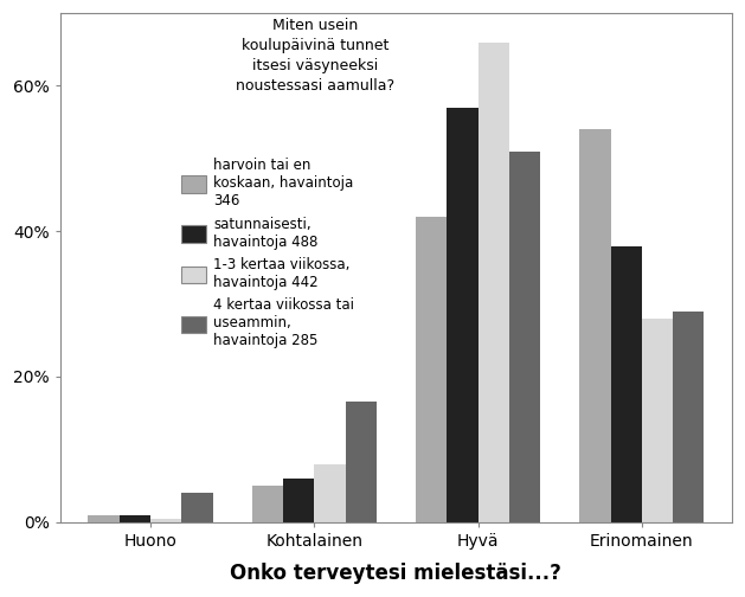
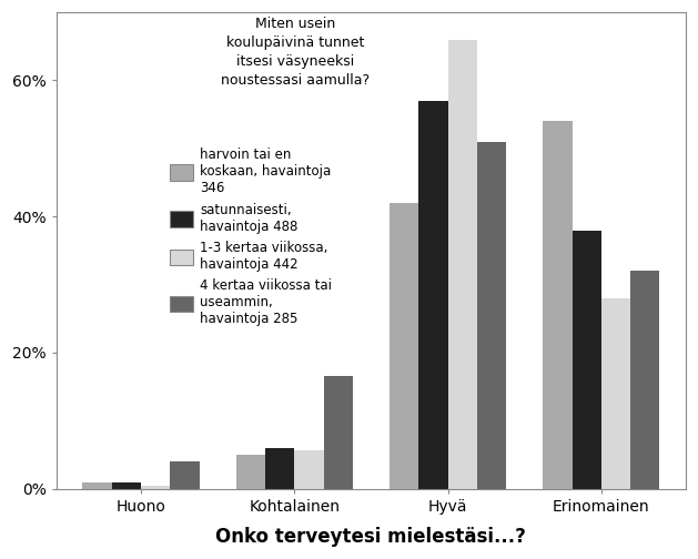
1-3 kertaa viikossa, havaintoja 442/Kohtalainen: 8.0% -> 5.6%
4 kertaa viikossa tai useammin, havaintoja 285/Erinomainen: 29.0% -> 32.0%
